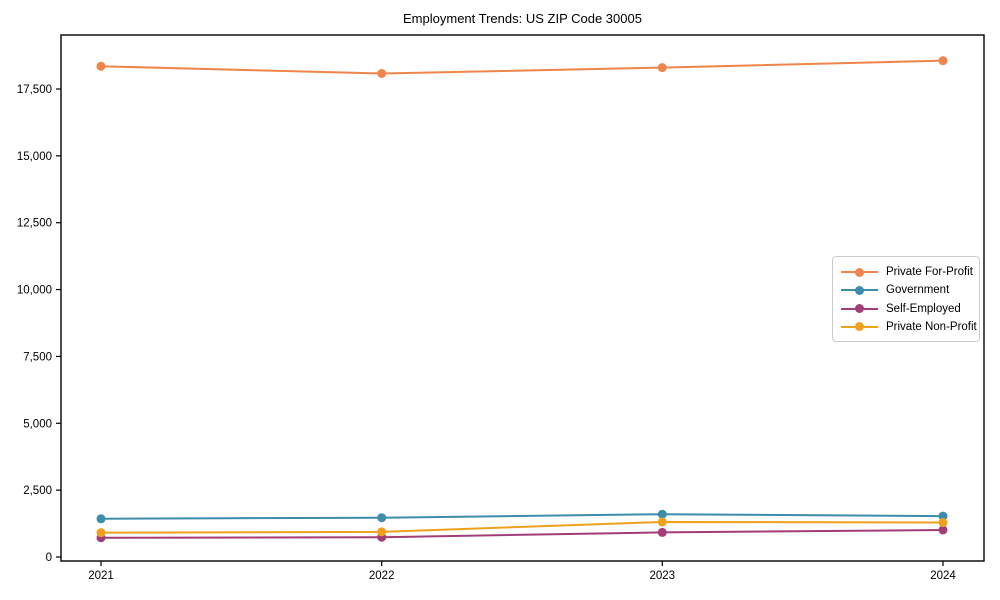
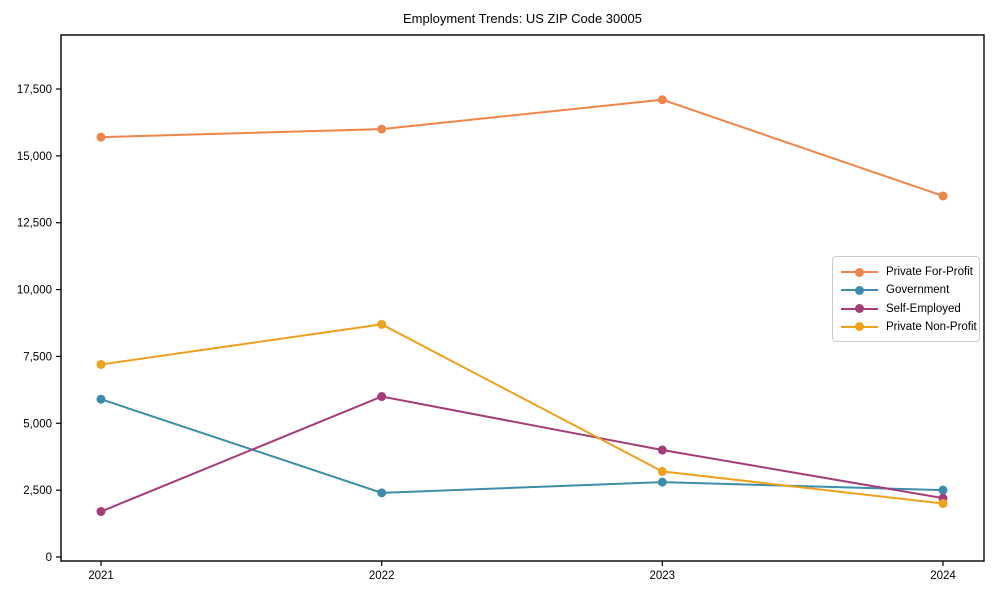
Private For-Profit/2021: 18400 -> 15700
Government/2021: 1400 -> 5900
Self-Employed/2021: 700 -> 1700
Private Non-Profit/2021: 900 -> 7200
Private For-Profit/2022: 18100 -> 16000
Government/2022: 1500 -> 2400
Self-Employed/2022: 700 -> 6000
Private Non-Profit/2022: 900 -> 8700
Private For-Profit/2023: 18300 -> 17100
Government/2023: 1600 -> 2800
Self-Employed/2023: 900 -> 4000
Private Non-Profit/2023: 1300 -> 3200
Private For-Profit/2024: 18600 -> 13500
Government/2024: 1500 -> 2500
Self-Employed/2024: 1000 -> 2200
Private Non-Profit/2024: 1300 -> 2000
